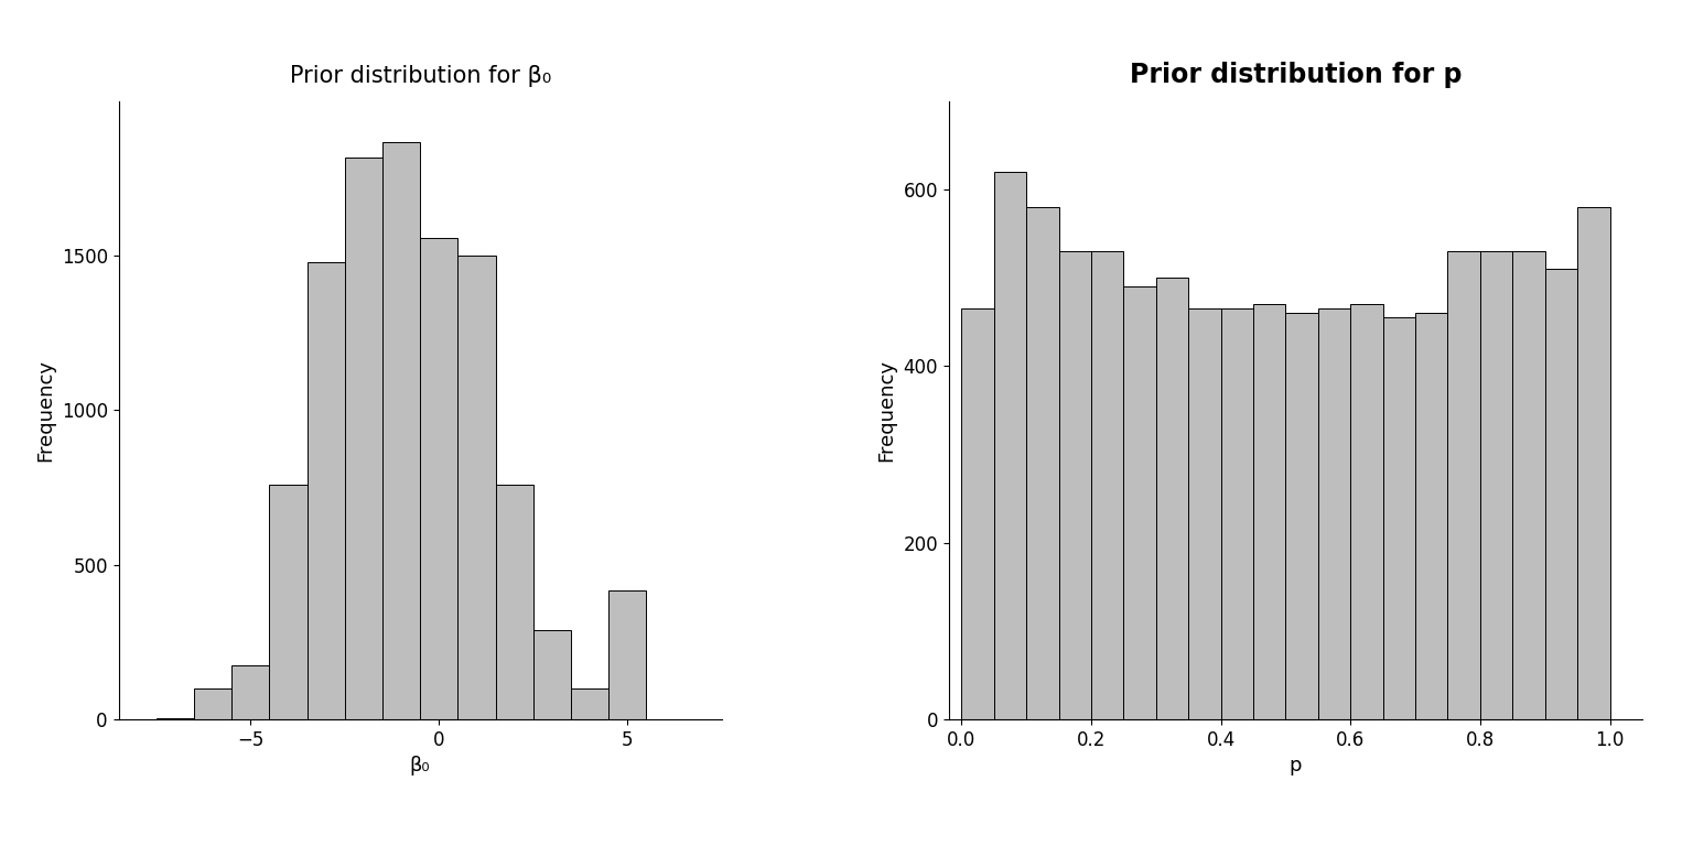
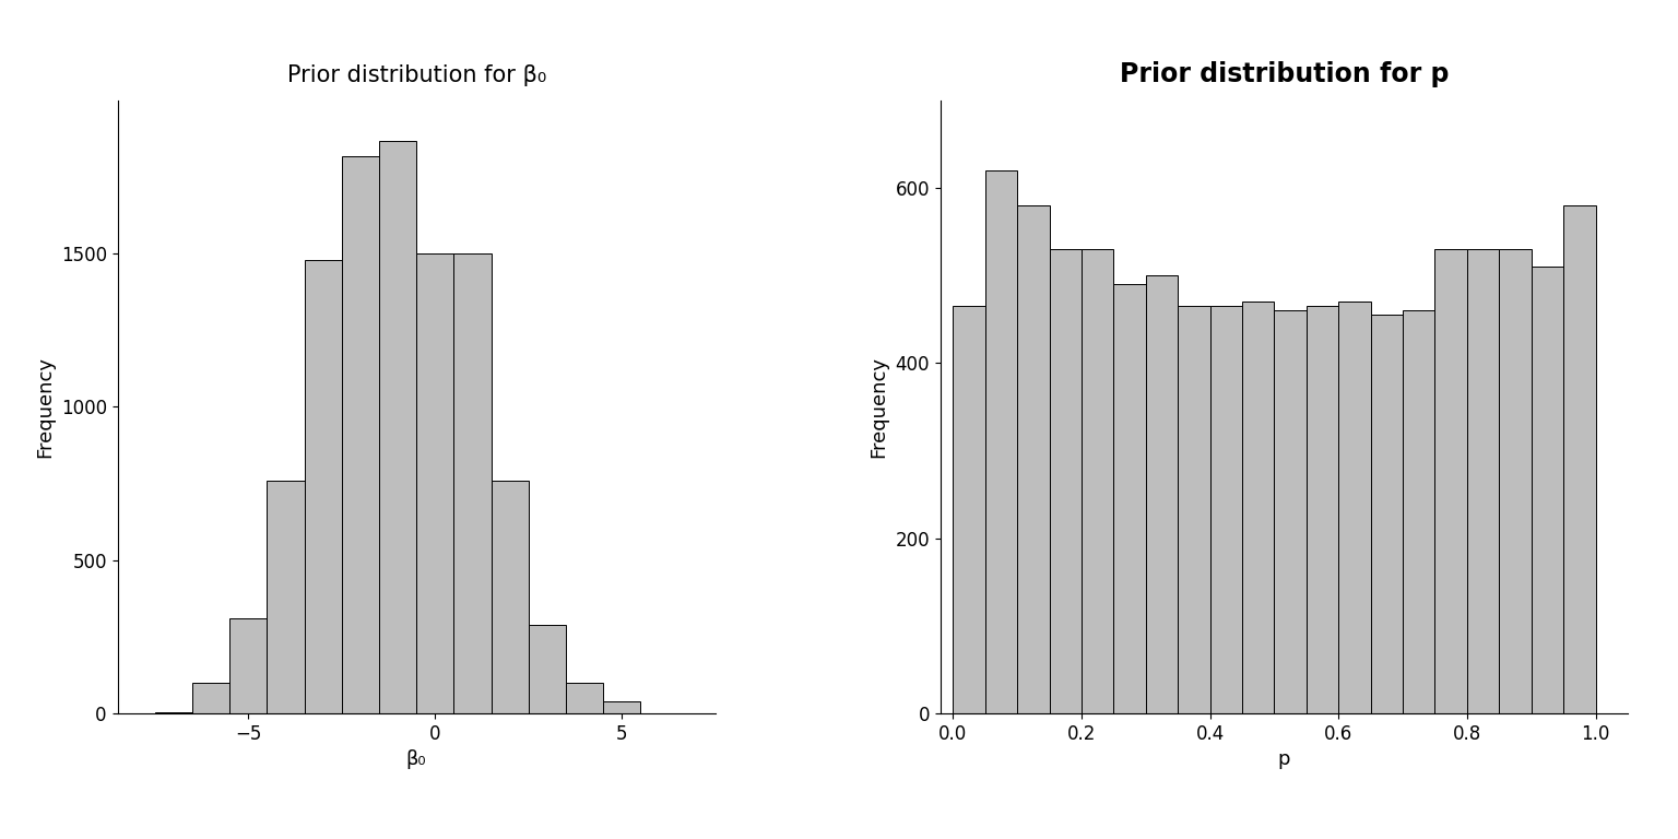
Prior distribution for β₀/−5: 175 -> 310
Prior distribution for β₀/0: 1560 -> 1500
Prior distribution for β₀/5: 415 -> 40
